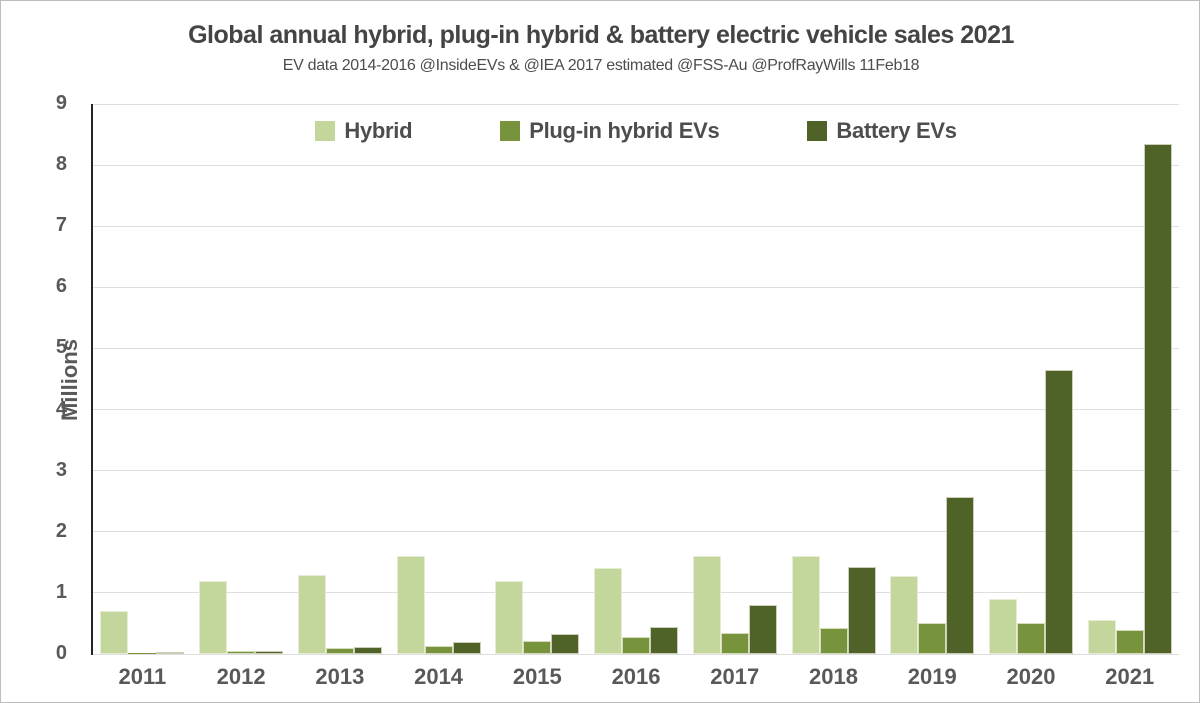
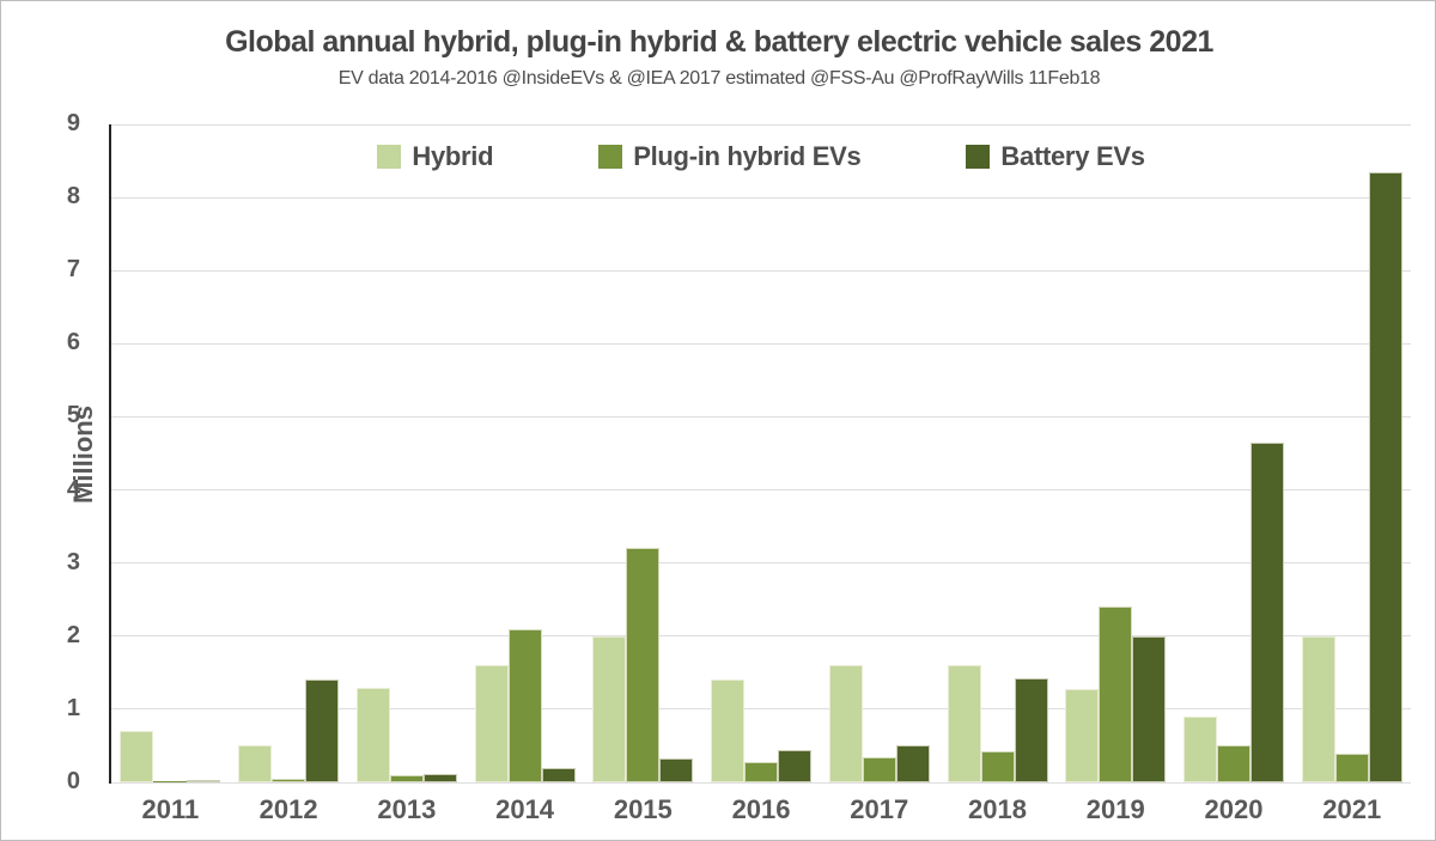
Hybrid/2012: 1.2 -> 0.5
Battery EVs/2012: 0.1 -> 1.4
Plug-in hybrid EVs/2014: 0.1 -> 2.1
Hybrid/2015: 1.2 -> 2.0
Plug-in hybrid EVs/2015: 0.2 -> 3.2
Battery EVs/2017: 0.8 -> 0.5
Plug-in hybrid EVs/2019: 0.5 -> 2.4
Battery EVs/2019: 2.6 -> 2.0
Hybrid/2021: 0.6 -> 2.0
